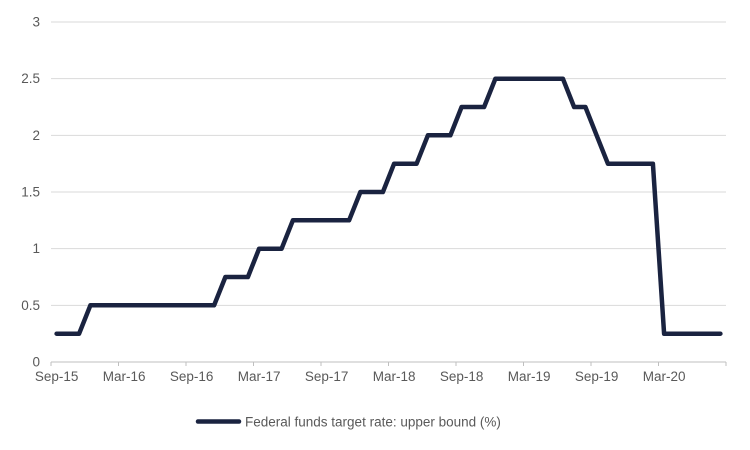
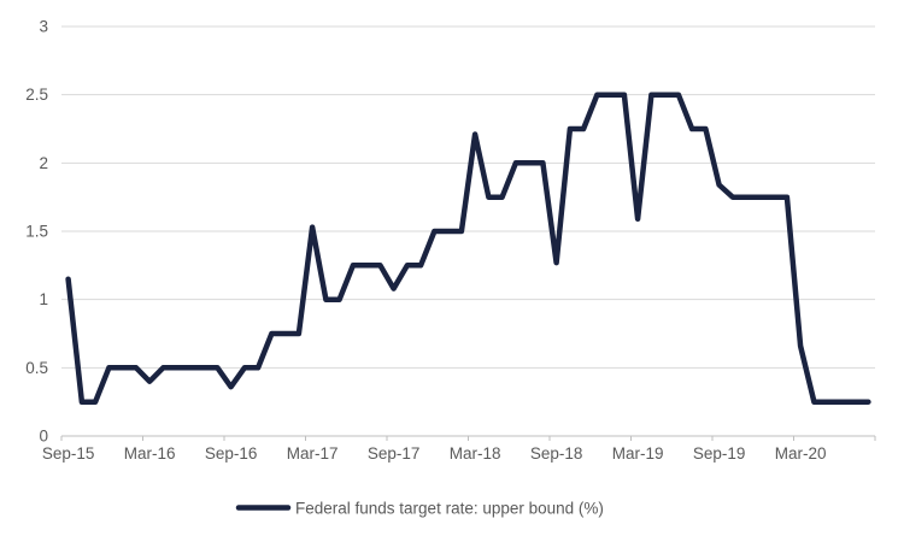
Sep-15: 0.25 -> 1.15
Mar-16: 0.50 -> 0.40
Sep-16: 0.50 -> 0.36
Mar-17: 1.00 -> 1.53
Sep-17: 1.25 -> 1.08
Mar-18: 1.75 -> 2.21
Sep-18: 2.25 -> 1.27
Mar-19: 2.50 -> 1.59
Sep-19: 2.00 -> 1.84
Mar-20: 0.25 -> 0.66
